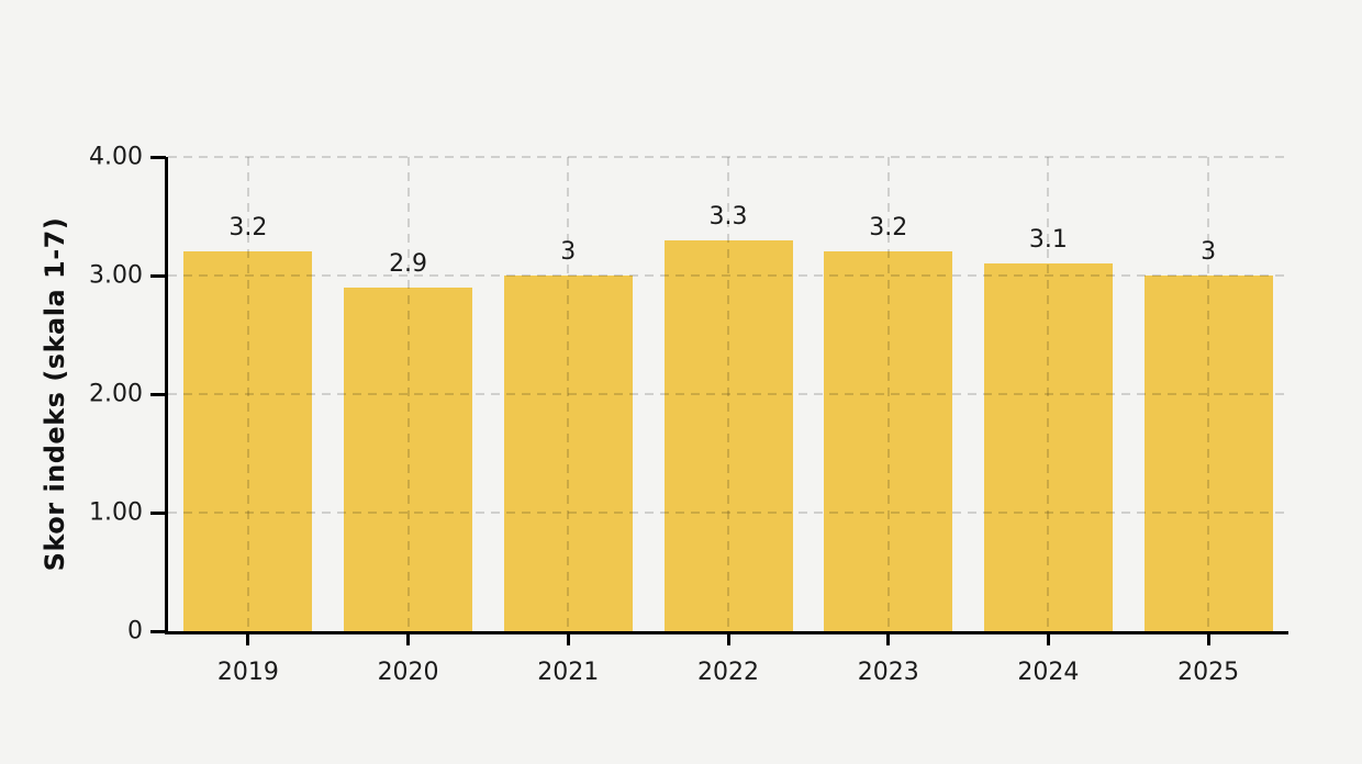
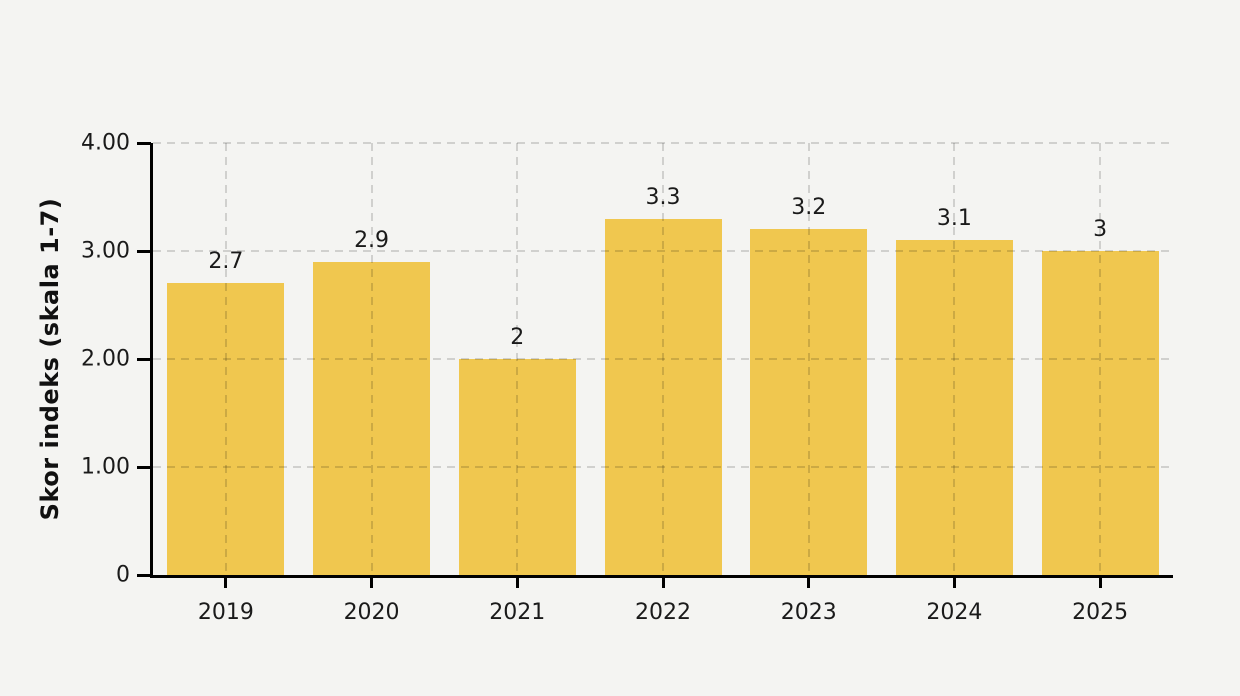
2019: 3.2 -> 2.7
2021: 3 -> 2
